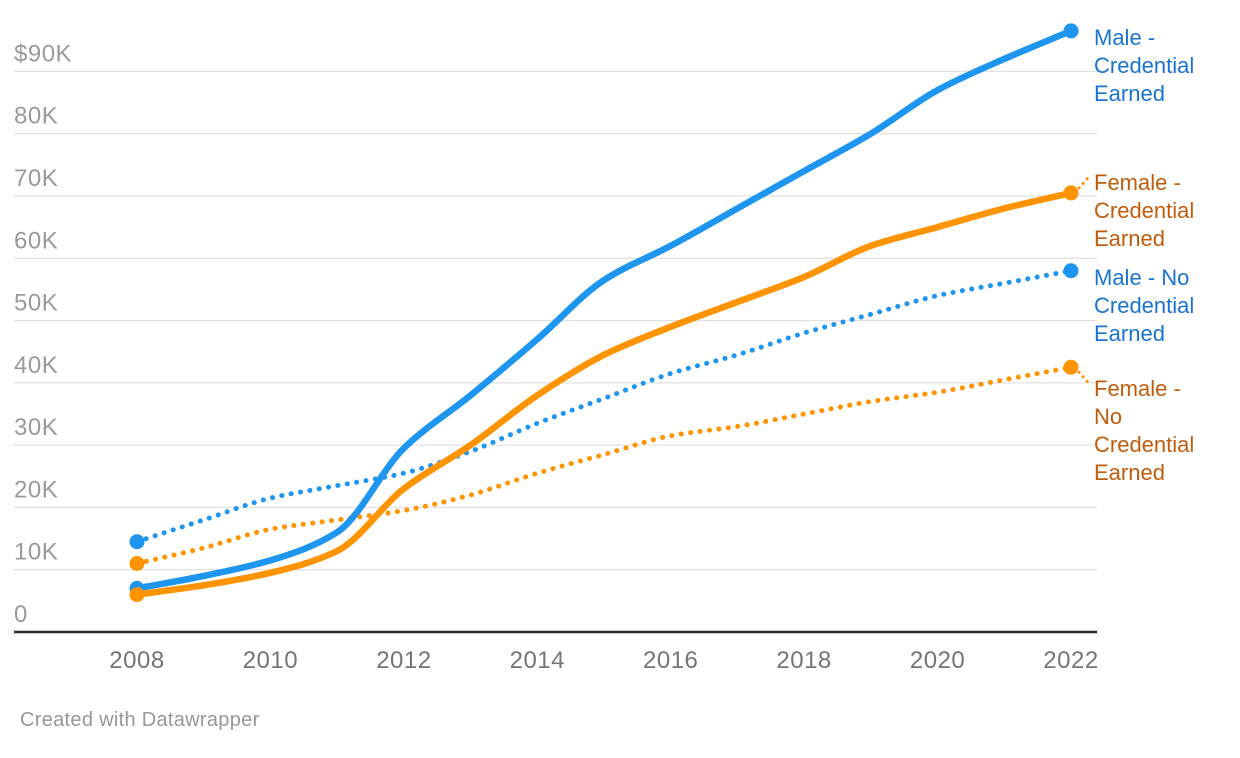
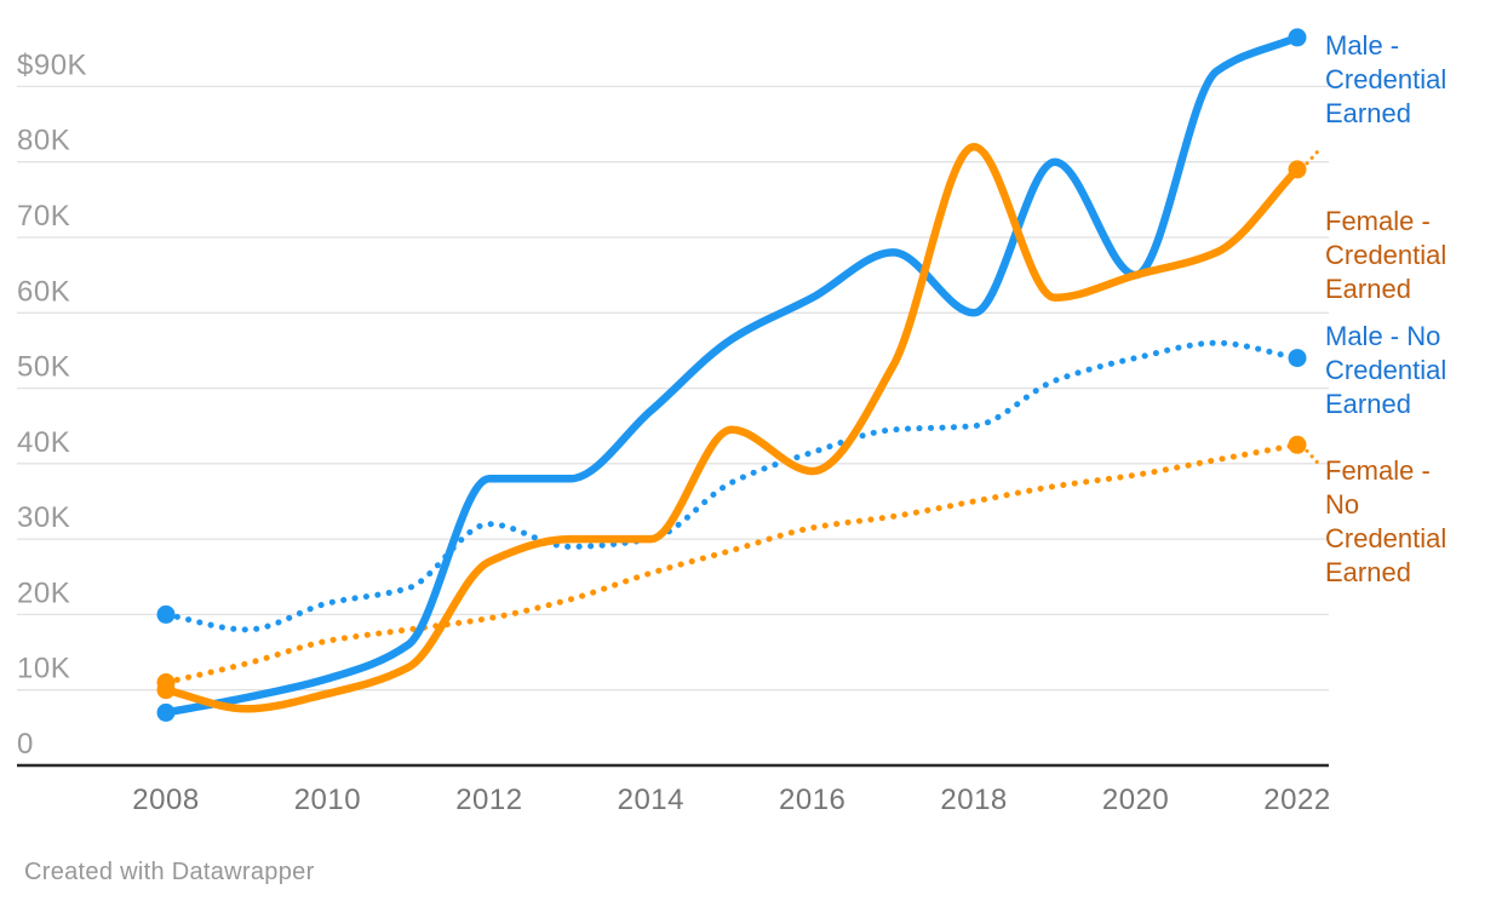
Female - Credential Earned/2008: $6K -> $10K
Male - No Credential Earned/2008: $14K -> $20K
Male - Credential Earned/2012: $30K -> $38K
Female - Credential Earned/2012: $23K -> $27K
Male - No Credential Earned/2012: $26K -> $32K
Female - Credential Earned/2014: $38K -> $30K
Male - No Credential Earned/2014: $34K -> $30K
Female - Credential Earned/2016: $49K -> $39K
Male - Credential Earned/2018: $74K -> $60K
Female - Credential Earned/2018: $57K -> $82K
Male - No Credential Earned/2018: $48K -> $45K
Male - Credential Earned/2020: $87K -> $65K
Female - Credential Earned/2022: $70K -> $79K
Male - No Credential Earned/2022: $58K -> $54K
